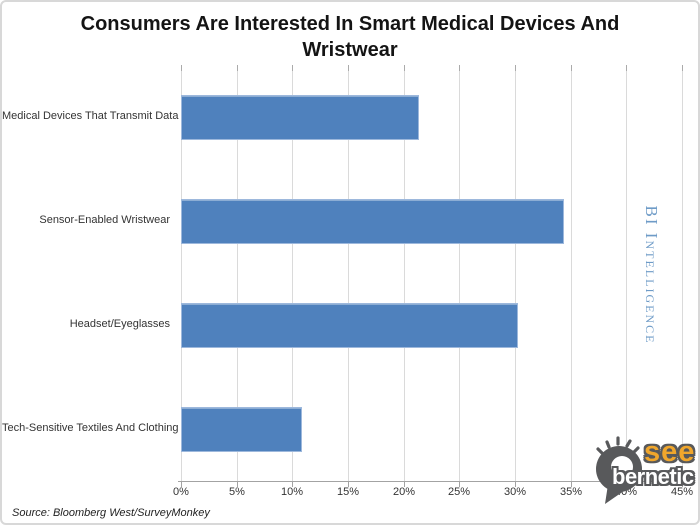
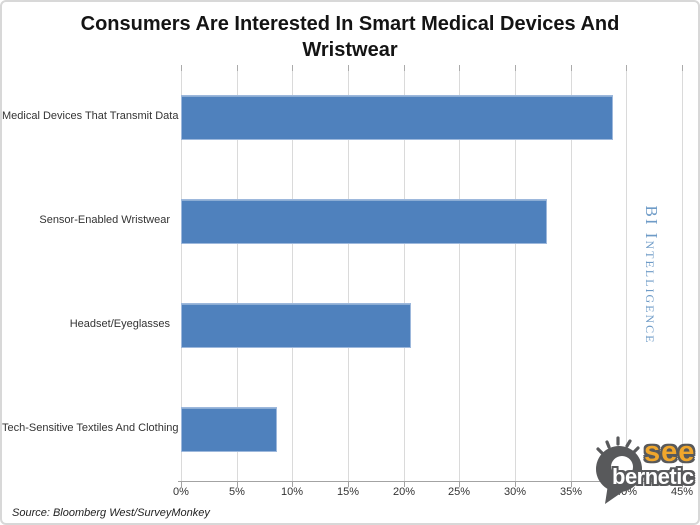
Medical Devices That Transmit Data: 21.4% -> 38.8%
Sensor-Enabled Wristwear: 34.4% -> 32.9%
Headset/Eyeglasses: 30.3% -> 20.7%
Tech-Sensitive Textiles And Clothing: 10.9% -> 8.6%
